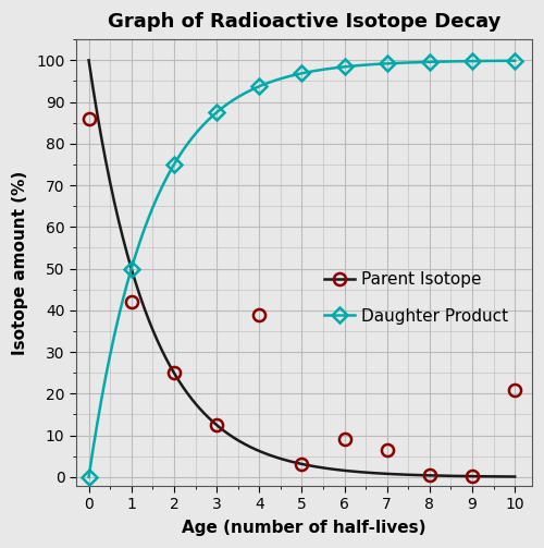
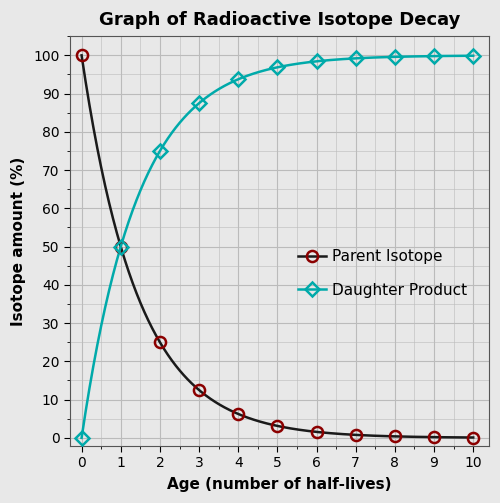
Parent Isotope/0: 86.0 -> 100.0
Parent Isotope/1: 42.0 -> 50.0
Parent Isotope/4: 39.0 -> 6.2
Parent Isotope/6: 9.0 -> 1.6
Parent Isotope/7: 6.5 -> 0.8
Parent Isotope/10: 21.0 -> 0.1
